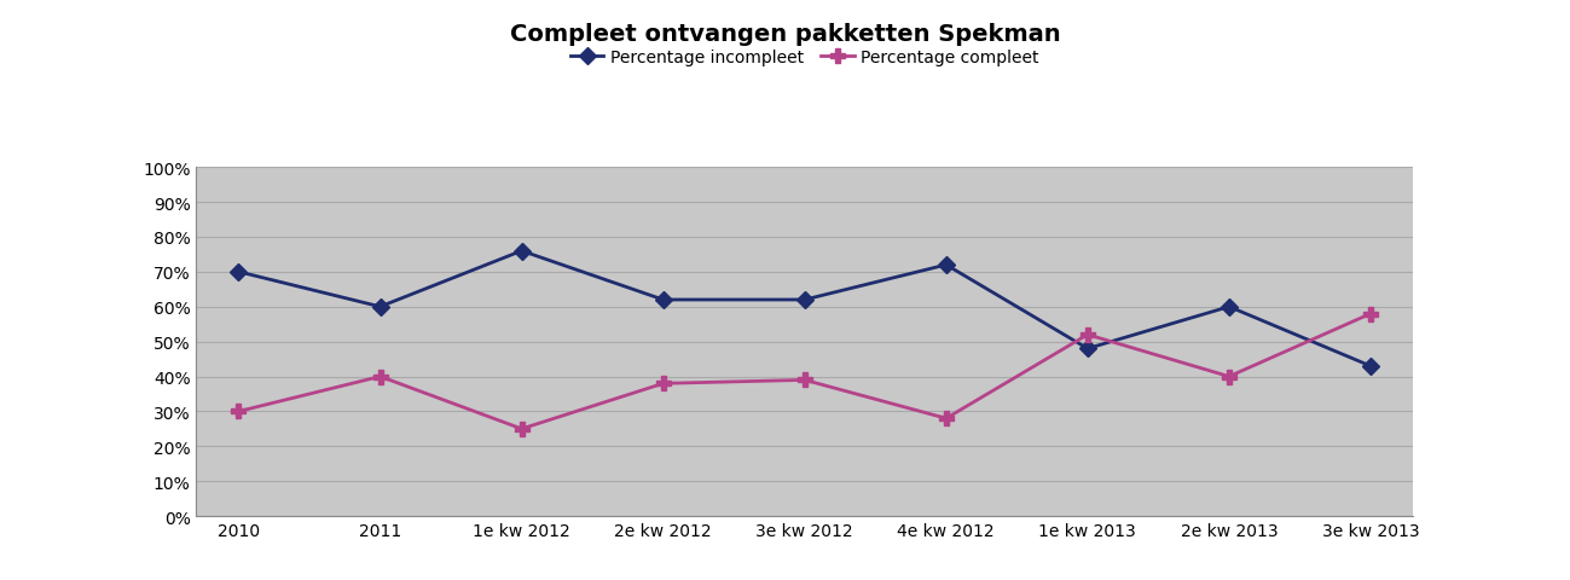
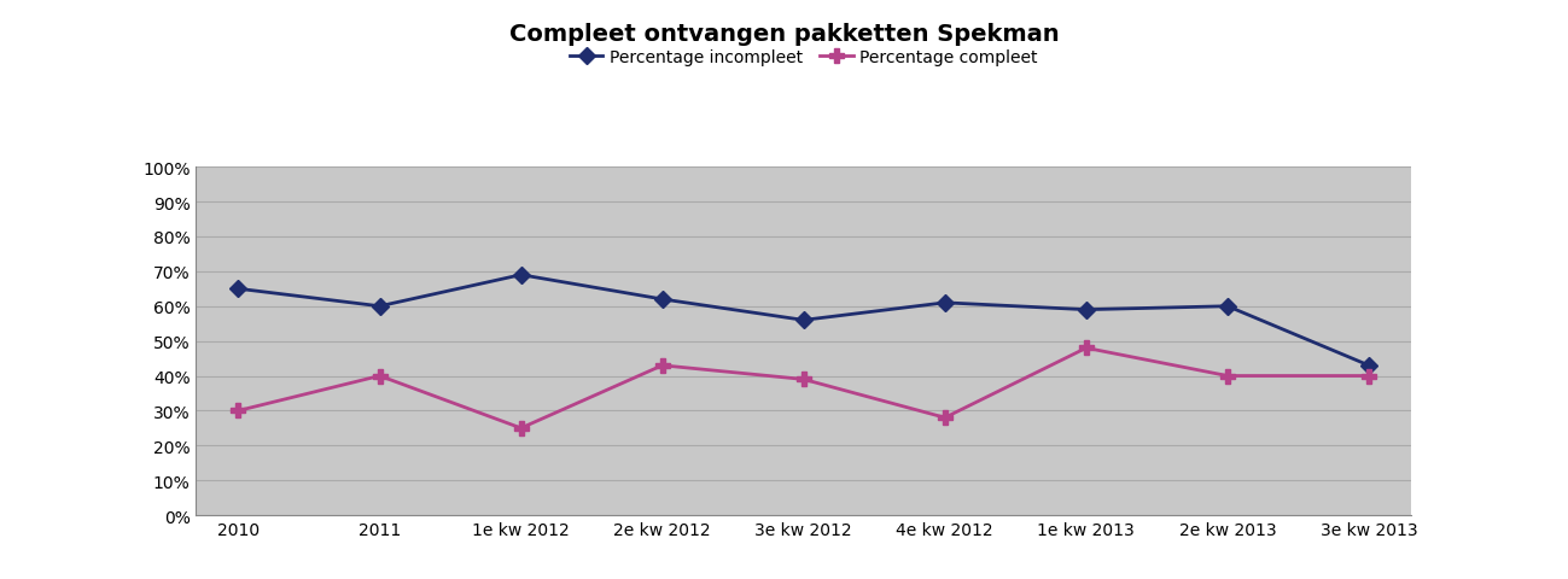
Percentage incompleet/2010: 70% -> 65%
Percentage incompleet/1e kw 2012: 76% -> 69%
Percentage compleet/2e kw 2012: 38% -> 43%
Percentage incompleet/3e kw 2012: 62% -> 56%
Percentage incompleet/4e kw 2012: 72% -> 61%
Percentage incompleet/1e kw 2013: 48% -> 59%
Percentage compleet/1e kw 2013: 52% -> 48%
Percentage compleet/3e kw 2013: 58% -> 40%
